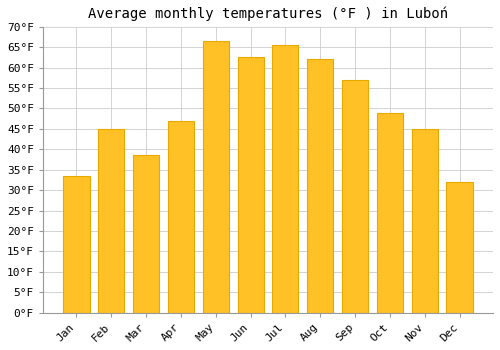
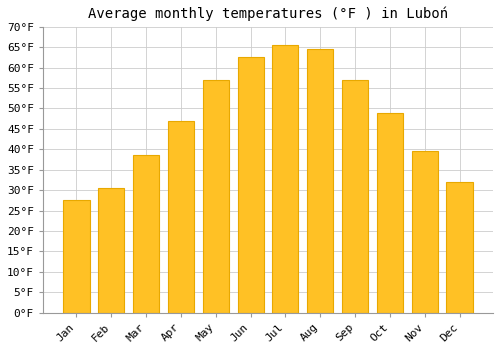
Jan: 33.5°F -> 27.5°F
Feb: 45.0°F -> 30.5°F
May: 66.5°F -> 57.0°F
Aug: 62.0°F -> 64.5°F
Nov: 45.0°F -> 39.5°F
